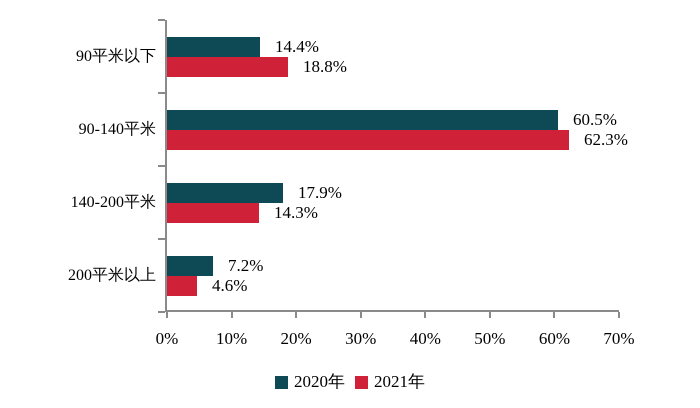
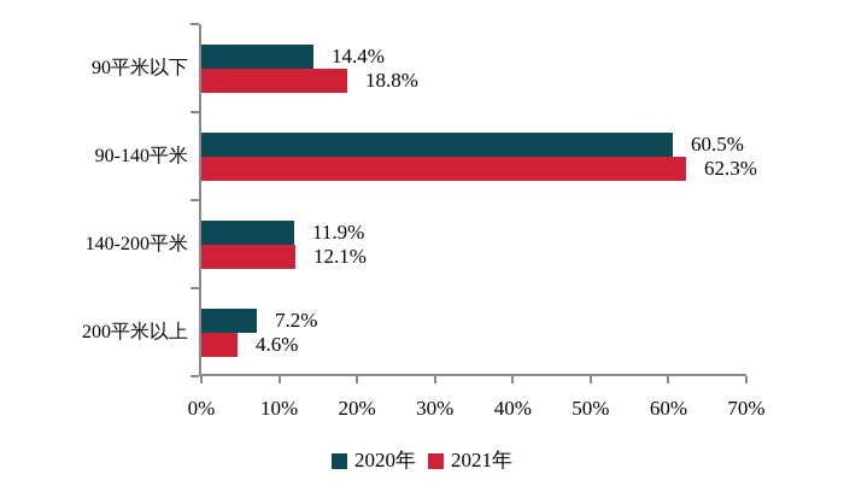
2020年/140-200平米: 17.9% -> 11.9%
2021年/140-200平米: 14.3% -> 12.1%
